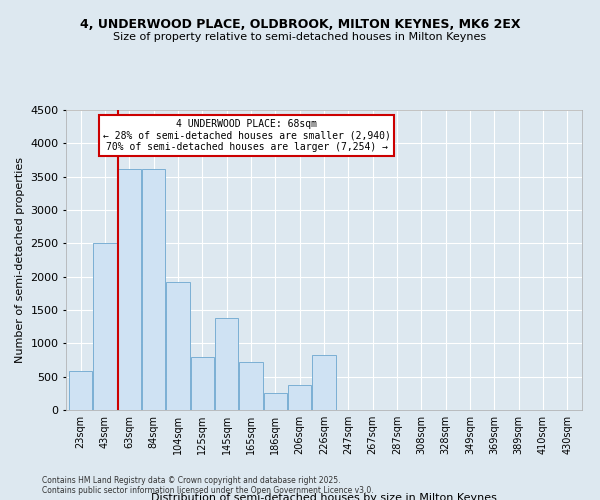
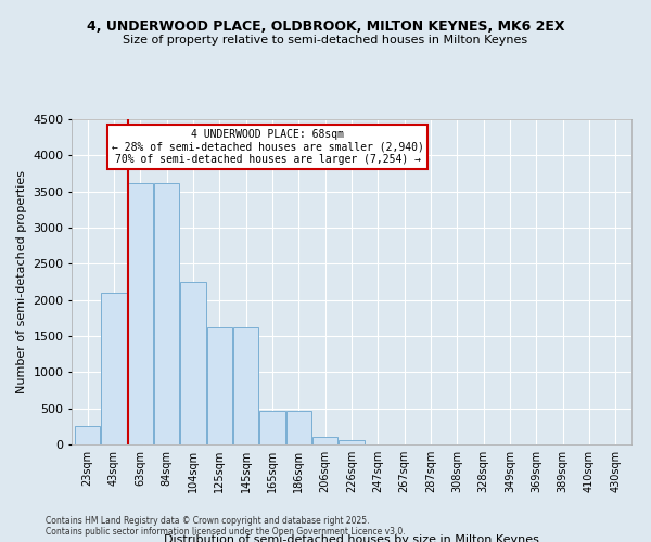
23sqm: 580 -> 250
43sqm: 2500 -> 2100
104sqm: 1920 -> 2250
125sqm: 800 -> 1620
145sqm: 1380 -> 1620
165sqm: 720 -> 460
186sqm: 260 -> 460
206sqm: 380 -> 100
226sqm: 820 -> 60
